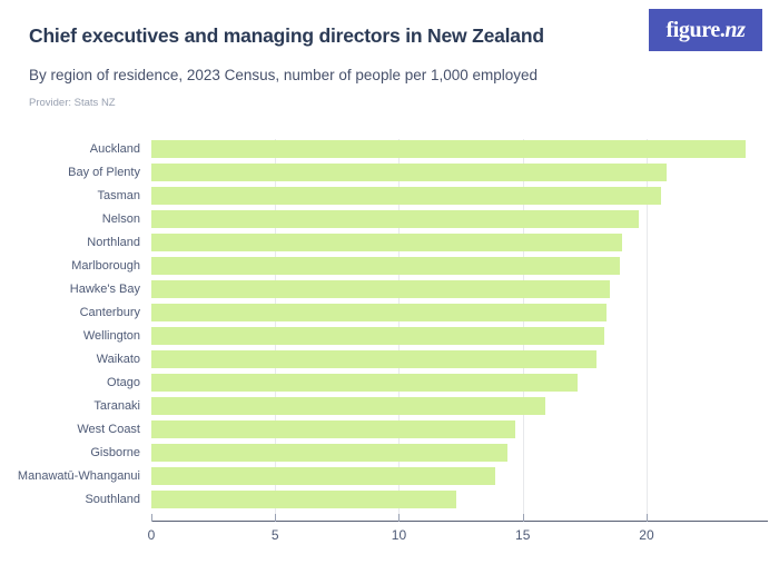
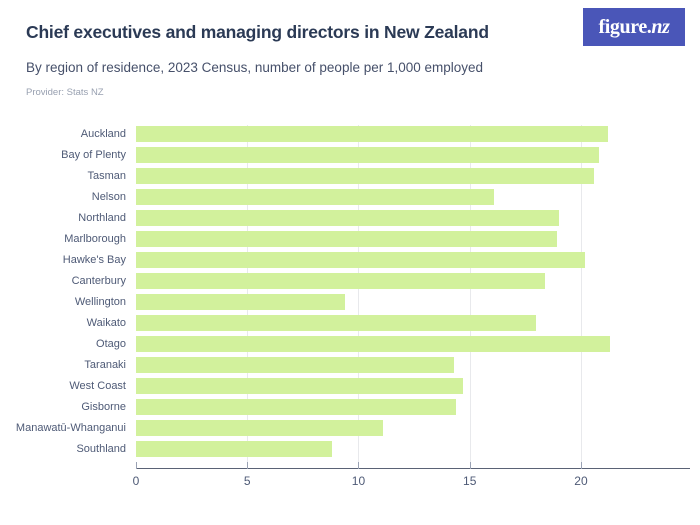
Auckland: 24.0 -> 21.2
Nelson: 19.7 -> 16.1
Hawke's Bay: 18.5 -> 20.2
Wellington: 18.3 -> 9.4
Otago: 17.2 -> 21.3
Taranaki: 15.9 -> 14.3
Manawatū-Whanganui: 13.9 -> 11.1
Southland: 12.3 -> 8.8
